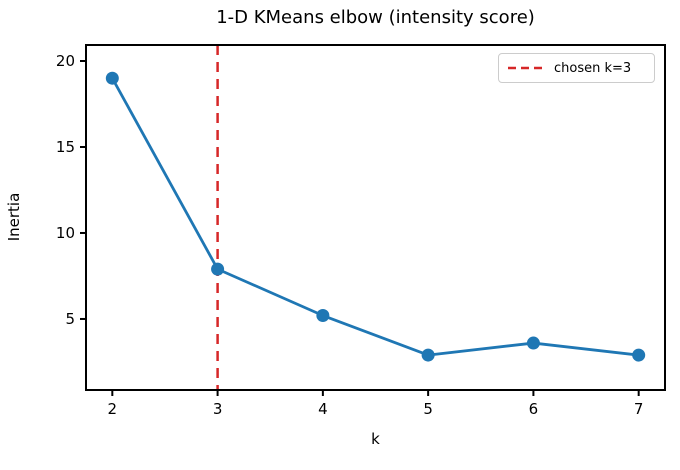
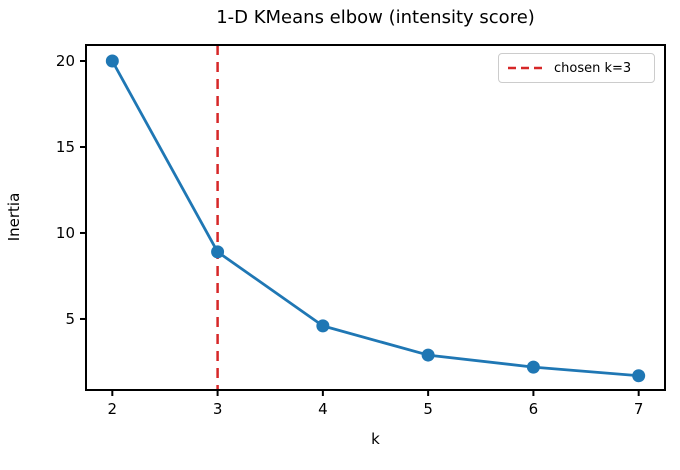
2: 19.0 -> 20.0
3: 7.9 -> 8.9
4: 5.2 -> 4.6
6: 3.6 -> 2.2
7: 2.9 -> 1.7
